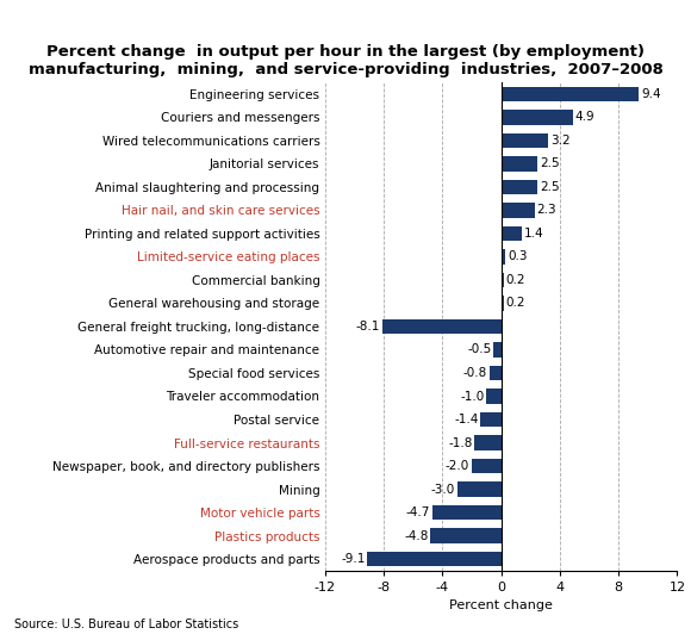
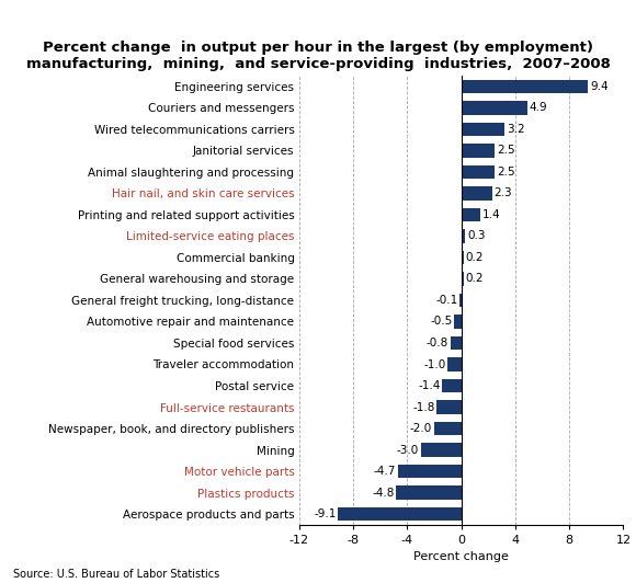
General freight trucking, long-distance: -8.1 -> -0.1
